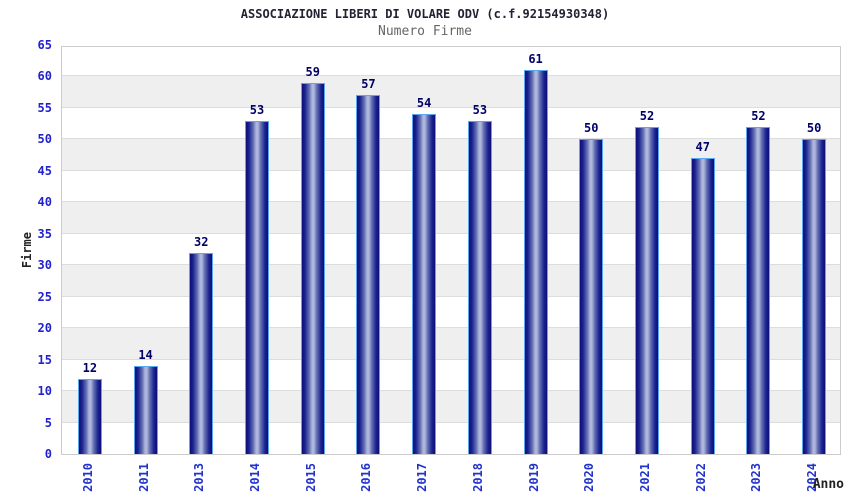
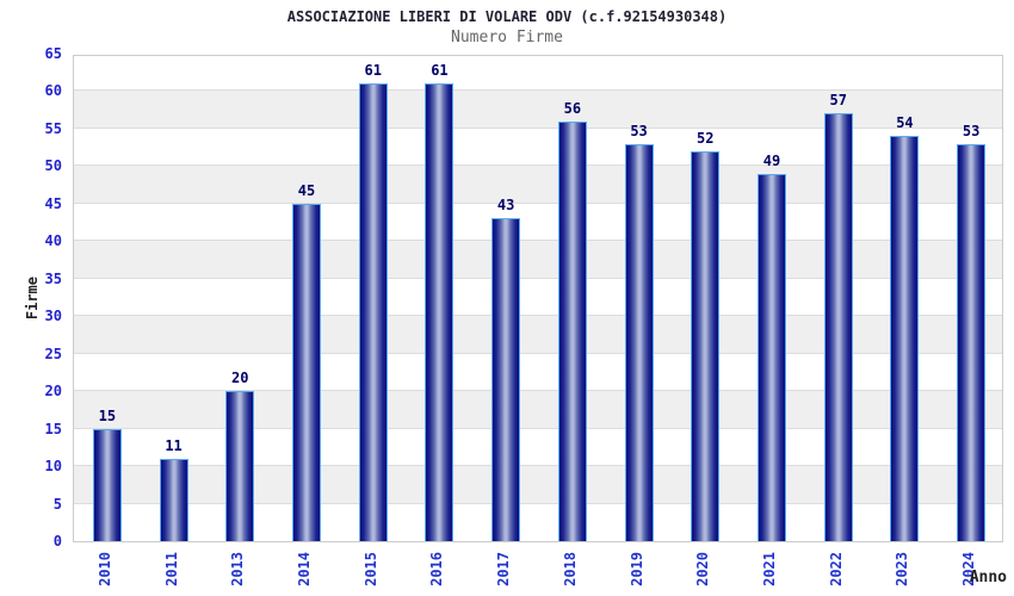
2010: 12 -> 15
2011: 14 -> 11
2013: 32 -> 20
2014: 53 -> 45
2015: 59 -> 61
2016: 57 -> 61
2017: 54 -> 43
2018: 53 -> 56
2019: 61 -> 53
2020: 50 -> 52
2021: 52 -> 49
2022: 47 -> 57
2023: 52 -> 54
2024: 50 -> 53
